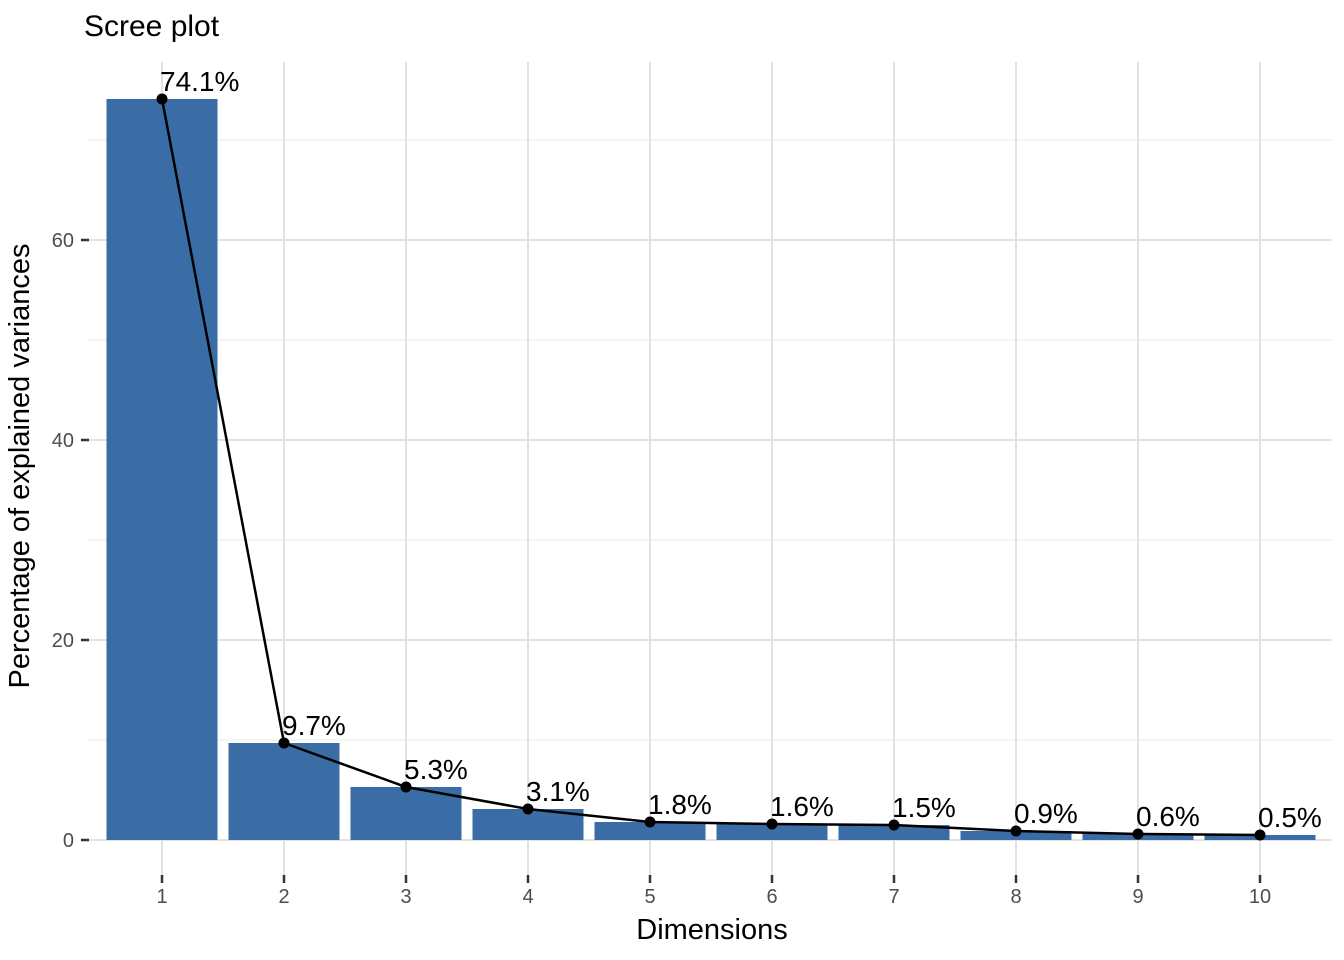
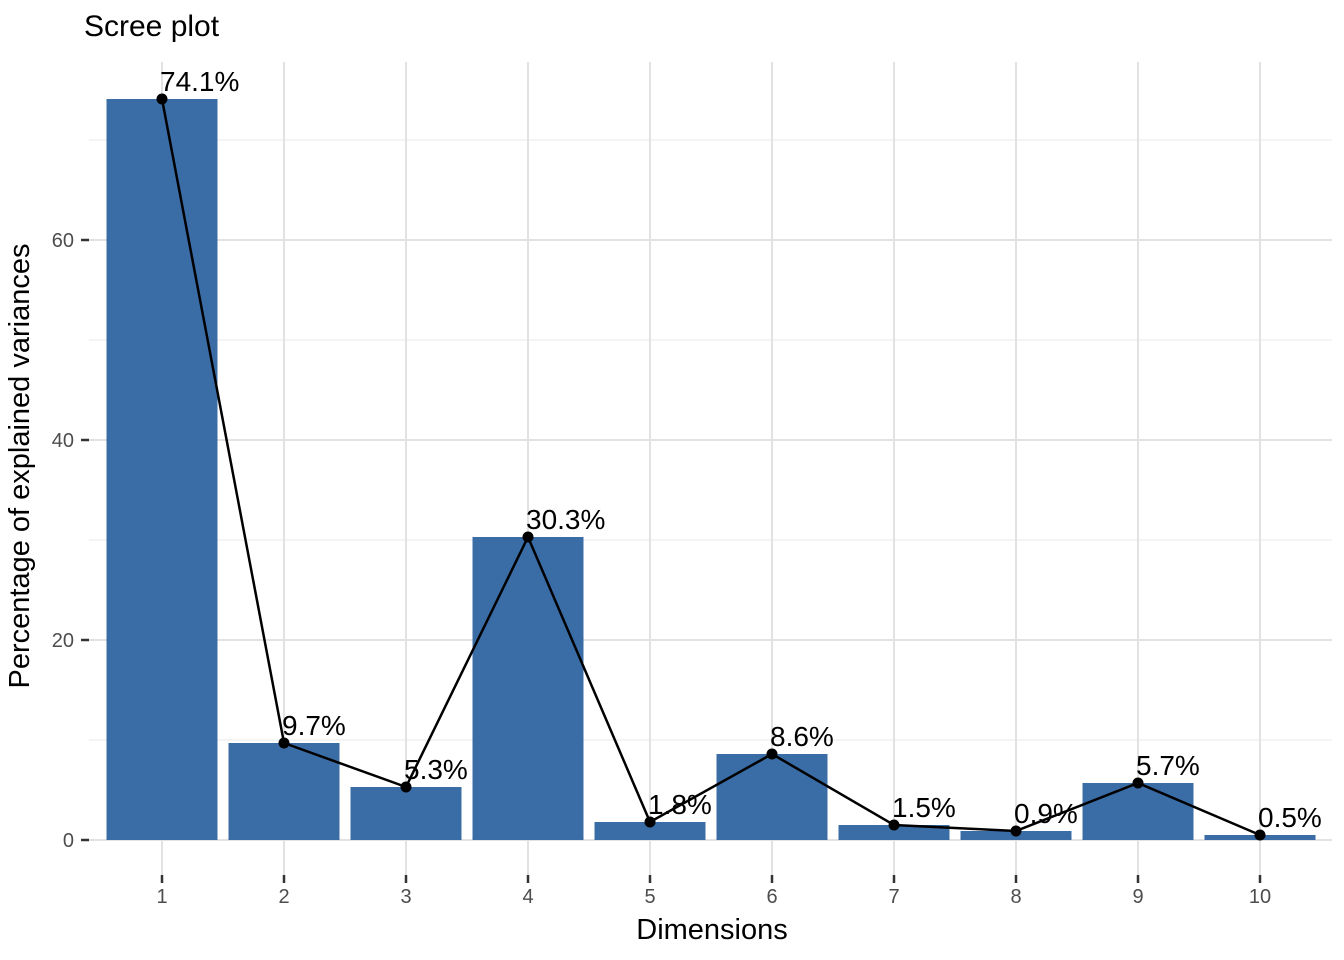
4: 3.1% -> 30.3%
6: 1.6% -> 8.6%
9: 0.6% -> 5.7%
